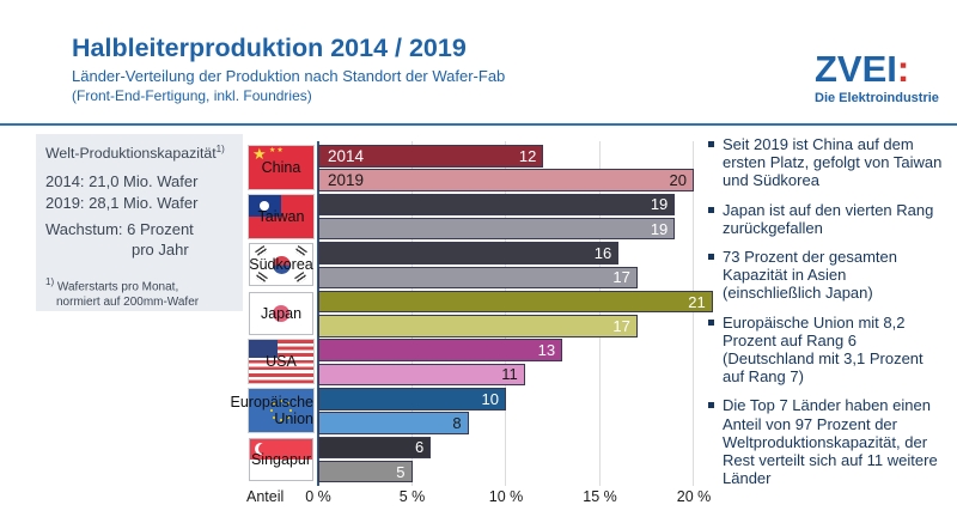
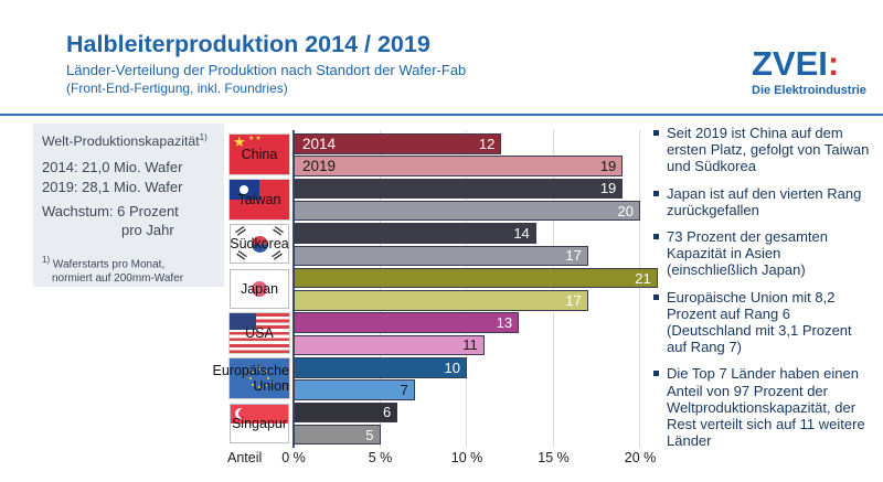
2019/China: 20 -> 19
2019/Taiwan: 19 -> 20
2014/Südkorea: 16 -> 14
2019/Europäische Union: 8 -> 7
